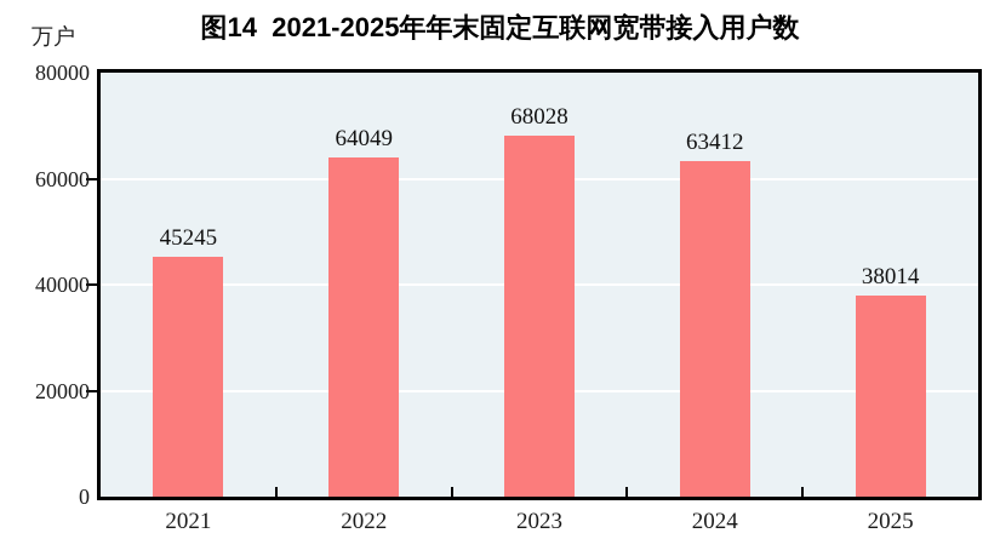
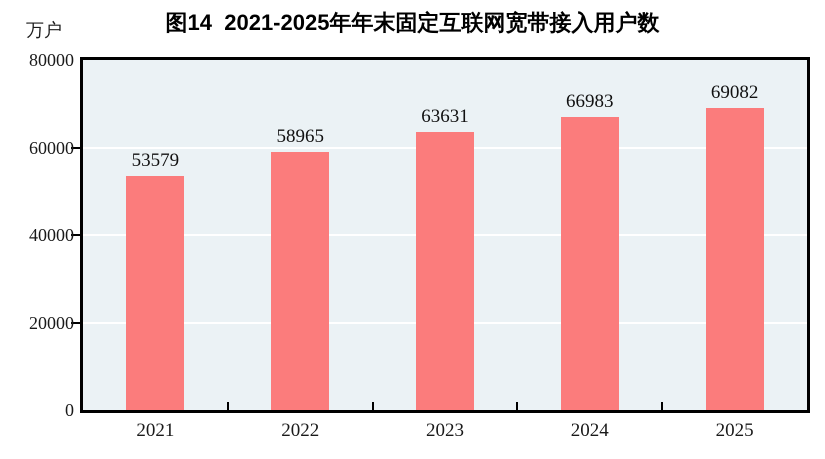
2021: 45245 -> 53579
2022: 64049 -> 58965
2023: 68028 -> 63631
2024: 63412 -> 66983
2025: 38014 -> 69082
